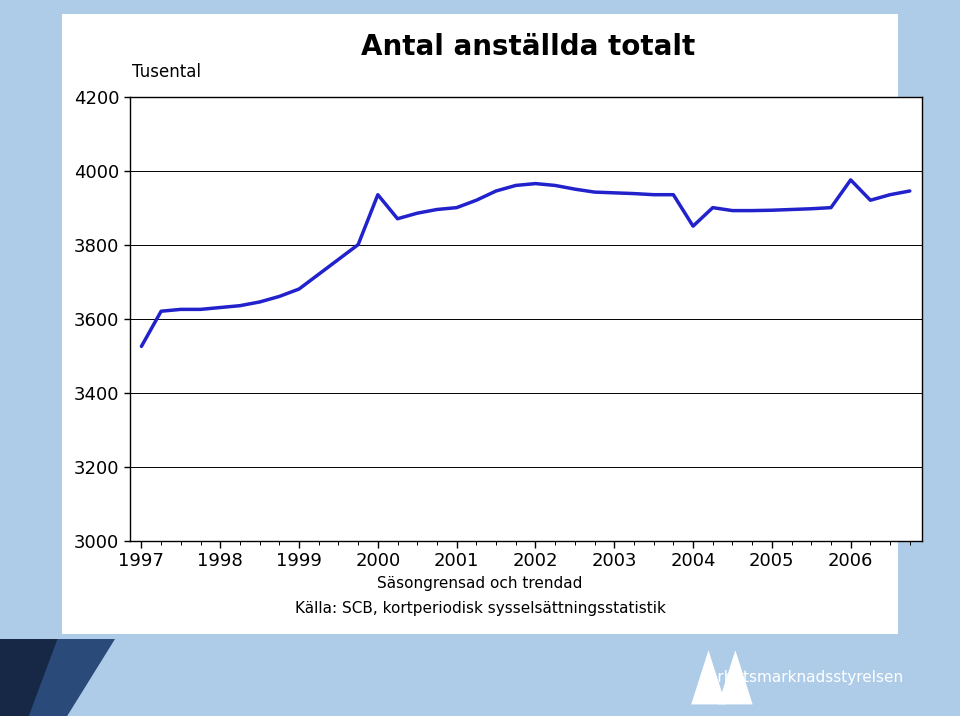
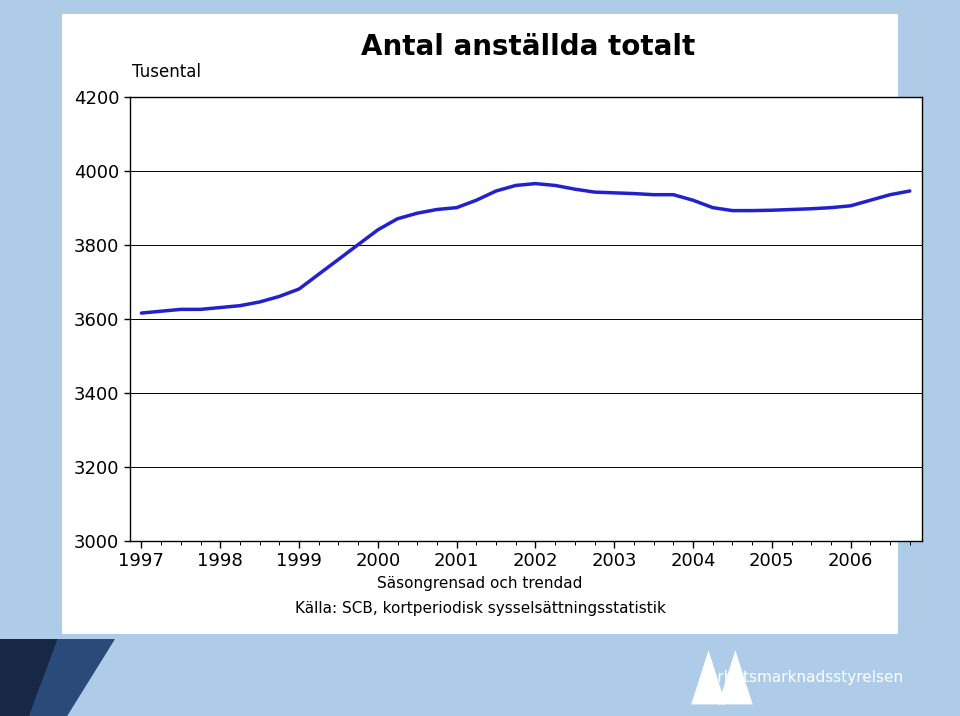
1997: 3525 -> 3615
2000: 3935 -> 3840
2004: 3850 -> 3920
2006: 3975 -> 3905
